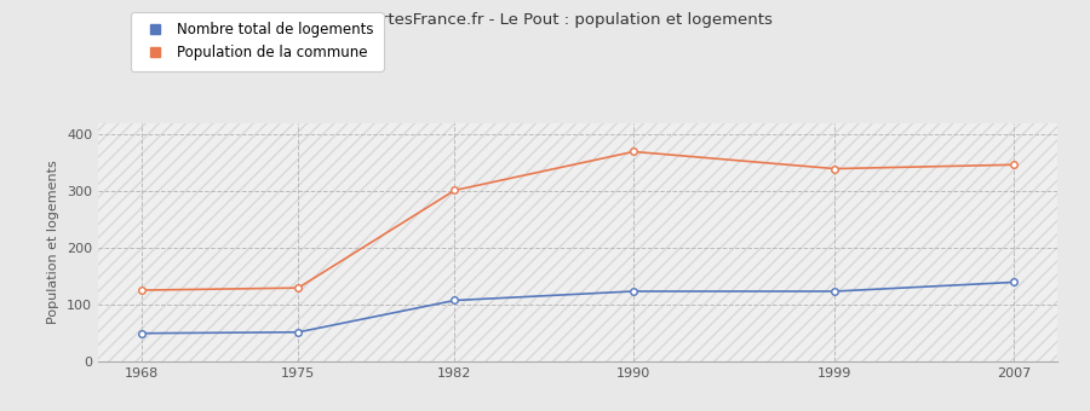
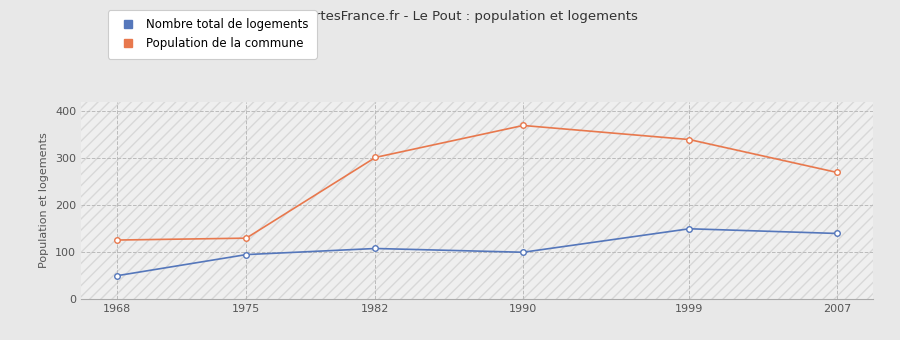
Nombre total de logements/1975: 52 -> 95
Nombre total de logements/1990: 124 -> 100
Nombre total de logements/1999: 124 -> 150
Population de la commune/2007: 347 -> 270
